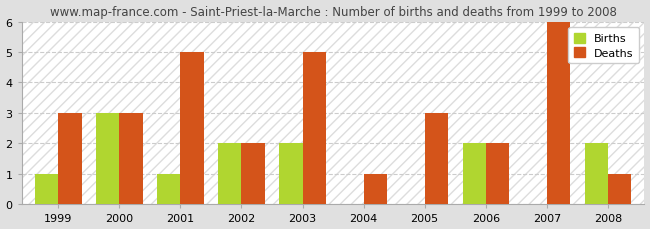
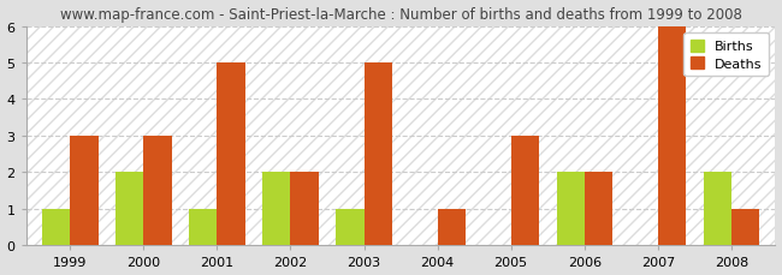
Births/2000: 3 -> 2
Births/2003: 2 -> 1
